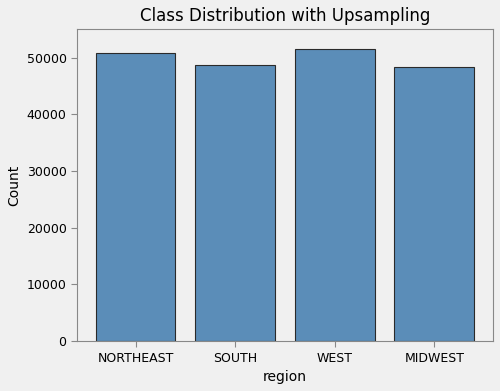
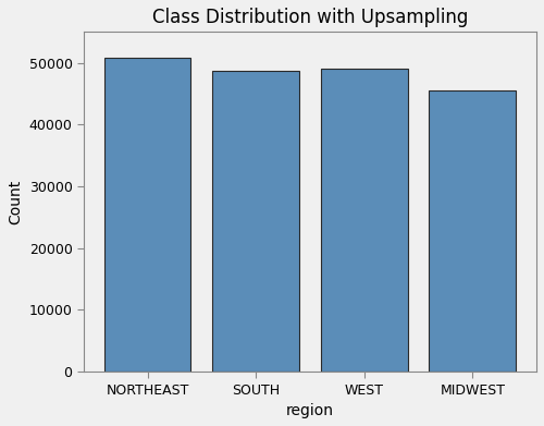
WEST: 51500 -> 49000
MIDWEST: 48400 -> 45600
